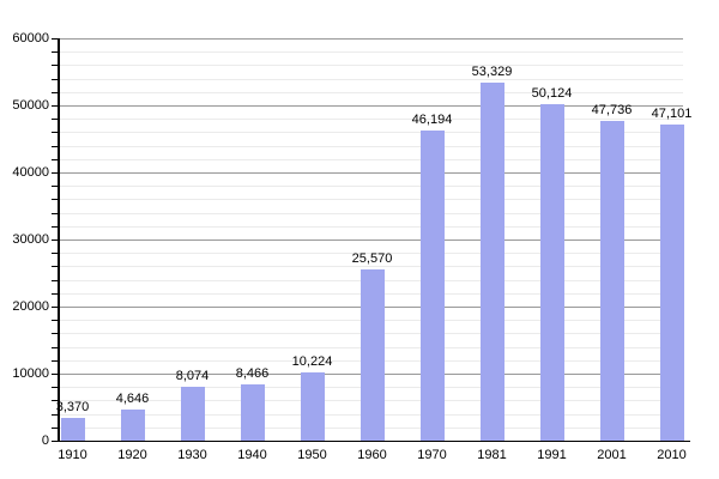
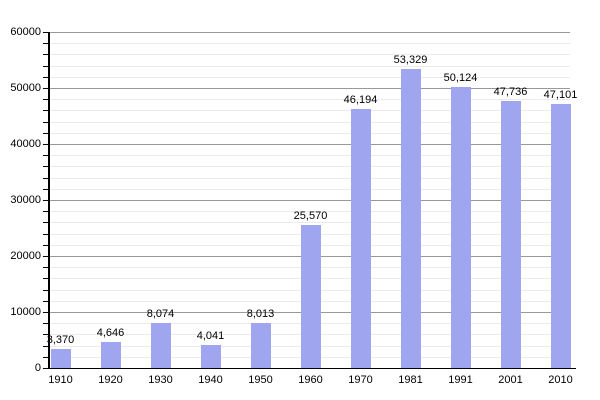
1940: 8,466 -> 4,041
1950: 10,224 -> 8,013
